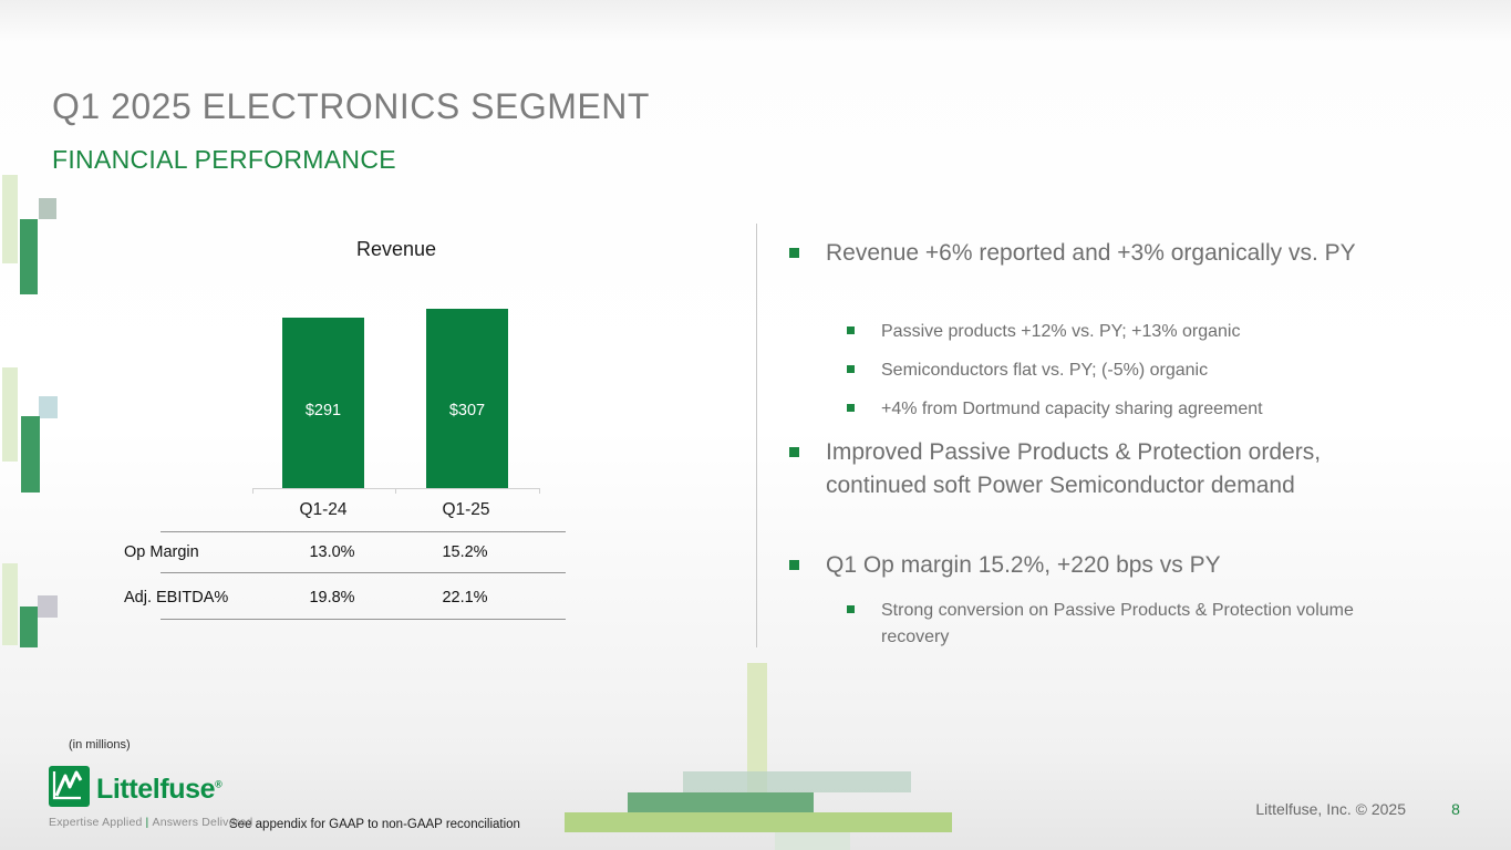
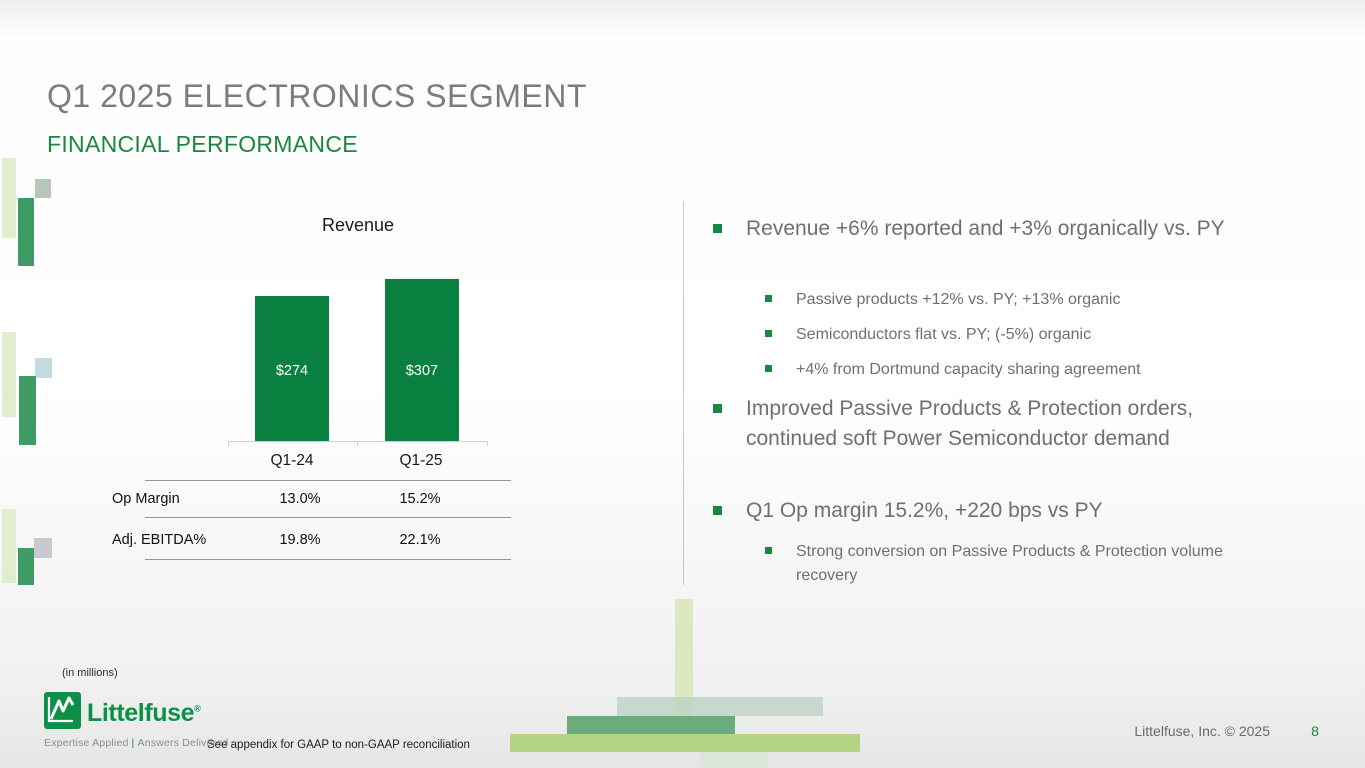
Q1-24: $291 -> $274
